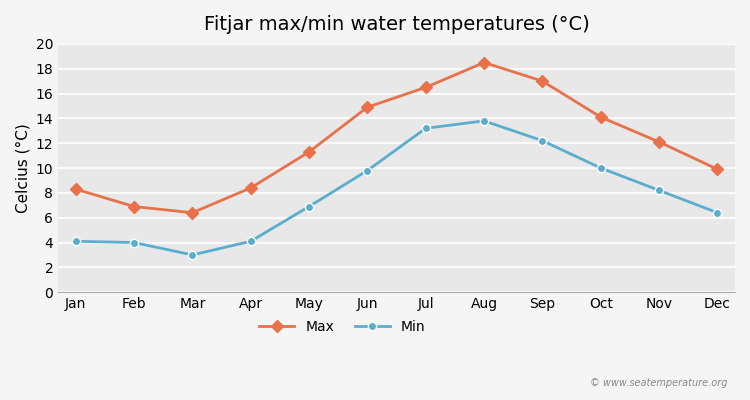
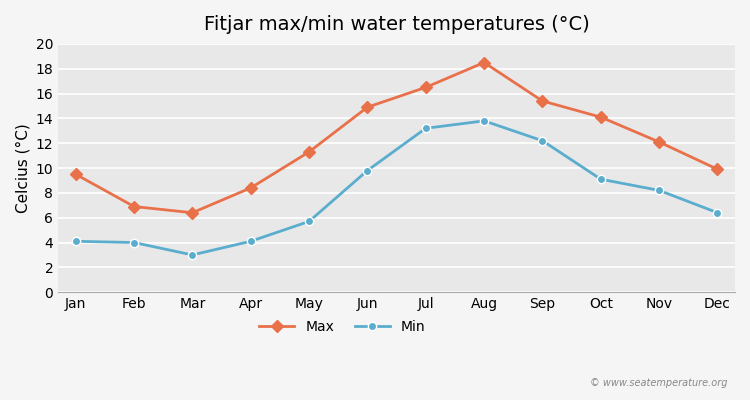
Max/Jan: 8.3 -> 9.5
Min/May: 6.9 -> 5.7
Max/Sep: 17.0 -> 15.4
Min/Oct: 10.0 -> 9.1
